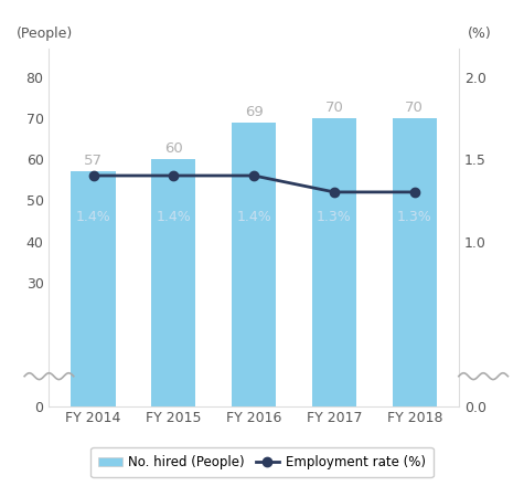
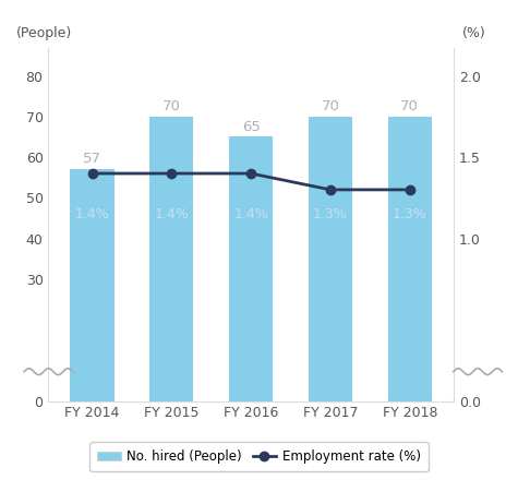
No. hired (People)/FY 2015: 60 -> 70
No. hired (People)/FY 2016: 69 -> 65
